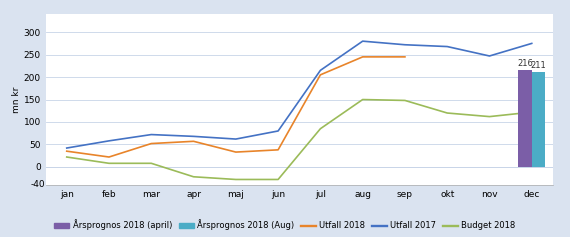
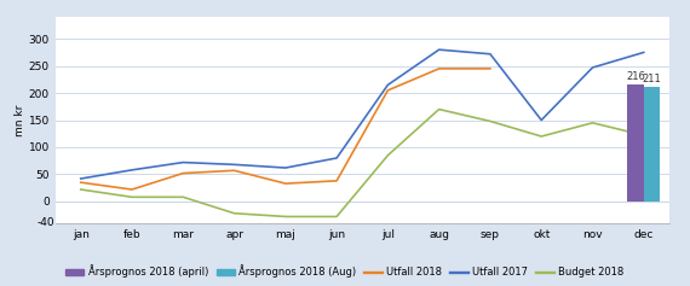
Budget 2018/aug: 150 -> 170
Utfall 2017/okt: 268 -> 150
Budget 2018/nov: 112 -> 145
